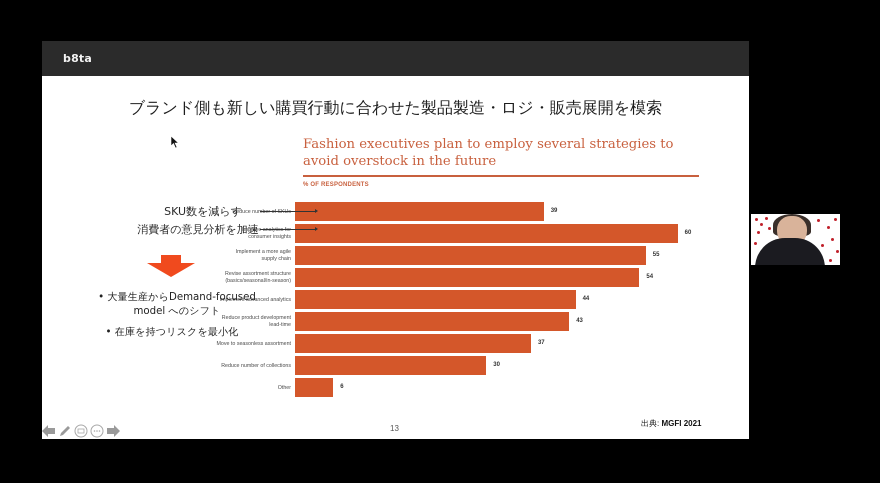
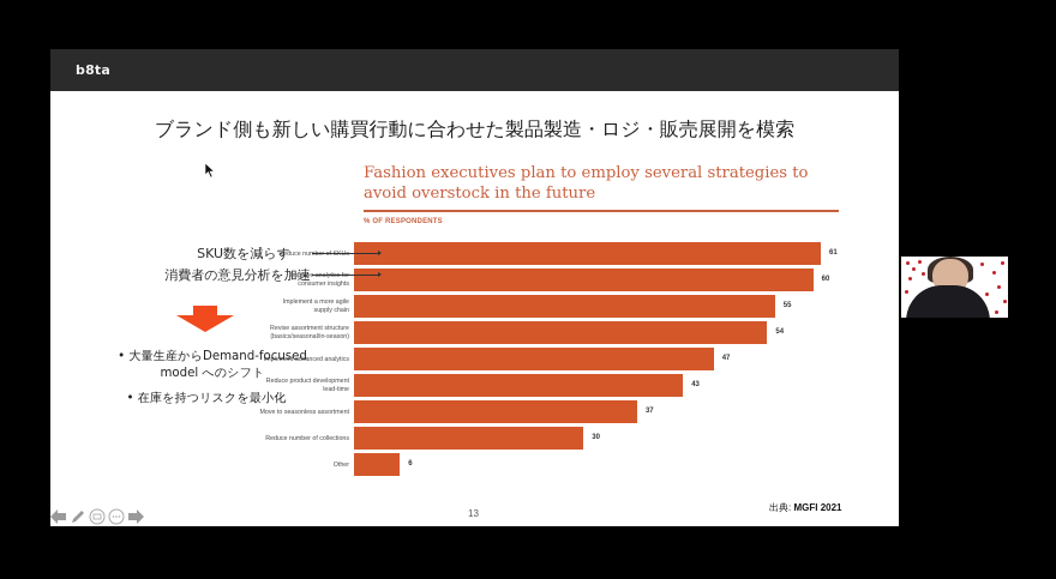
Reduce number of SKUs: 39 -> 61
Implement advanced analytics: 44 -> 47
